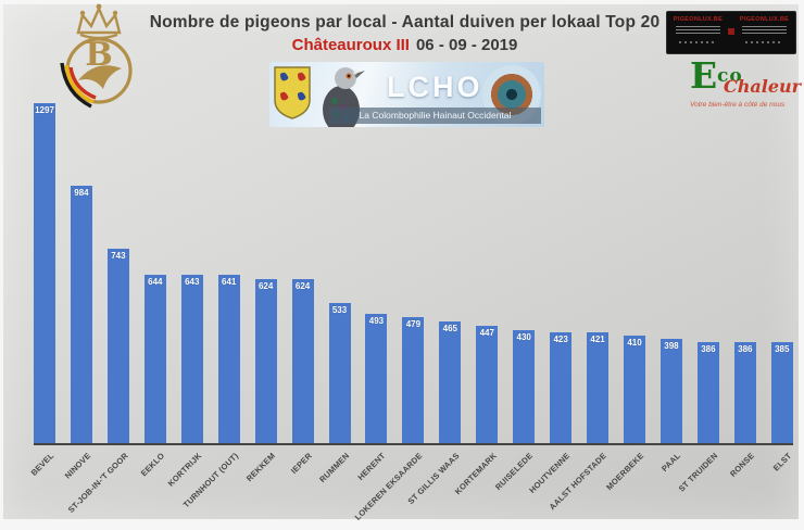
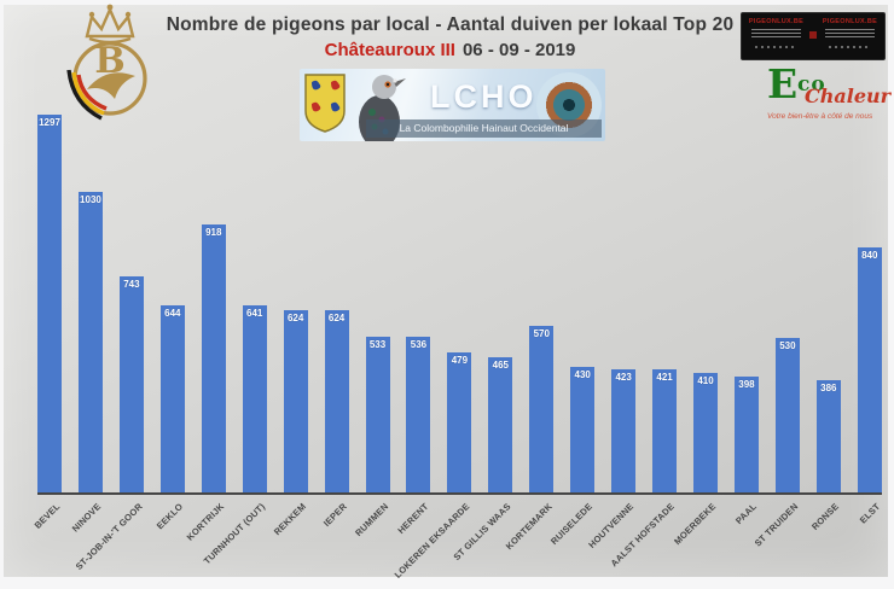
NINOVE: 984 -> 1030
KORTRIJK: 643 -> 918
HERENT: 493 -> 536
KORTEMARK: 447 -> 570
ST TRUIDEN: 386 -> 530
ELST: 385 -> 840
